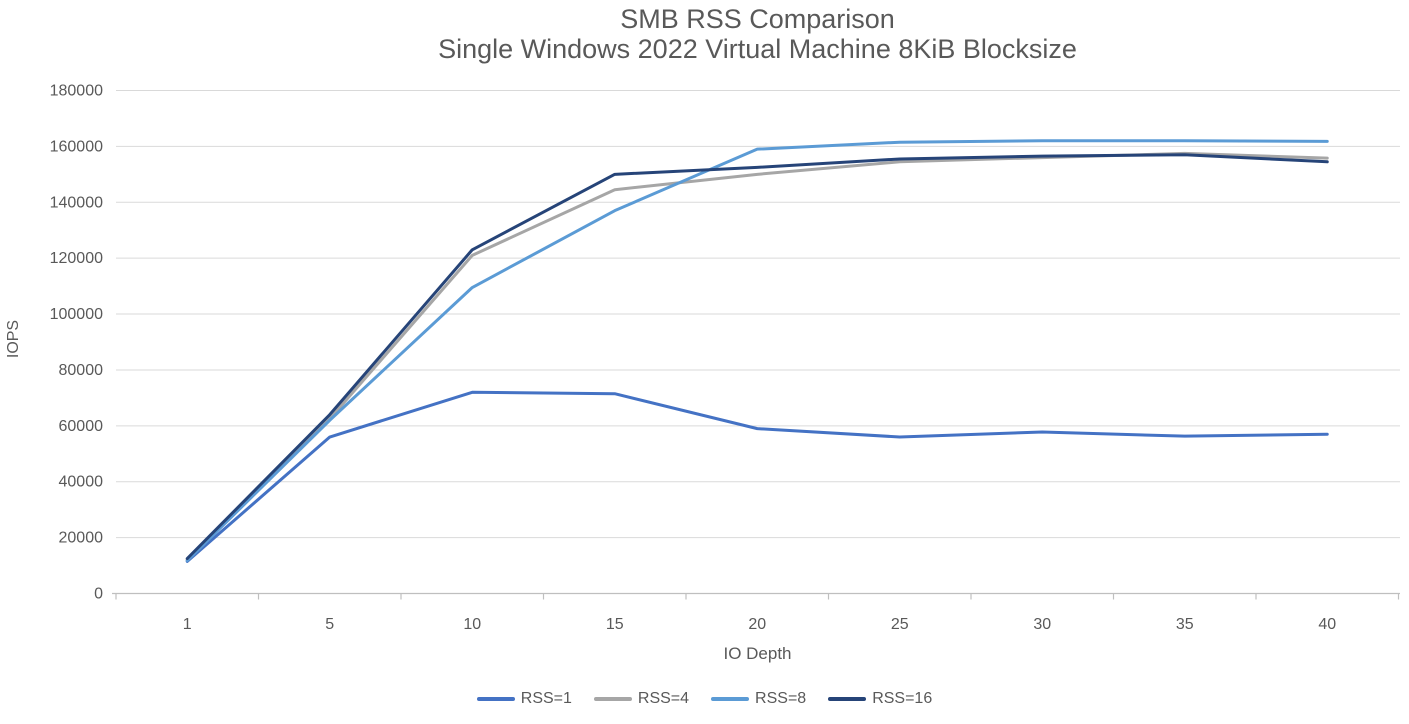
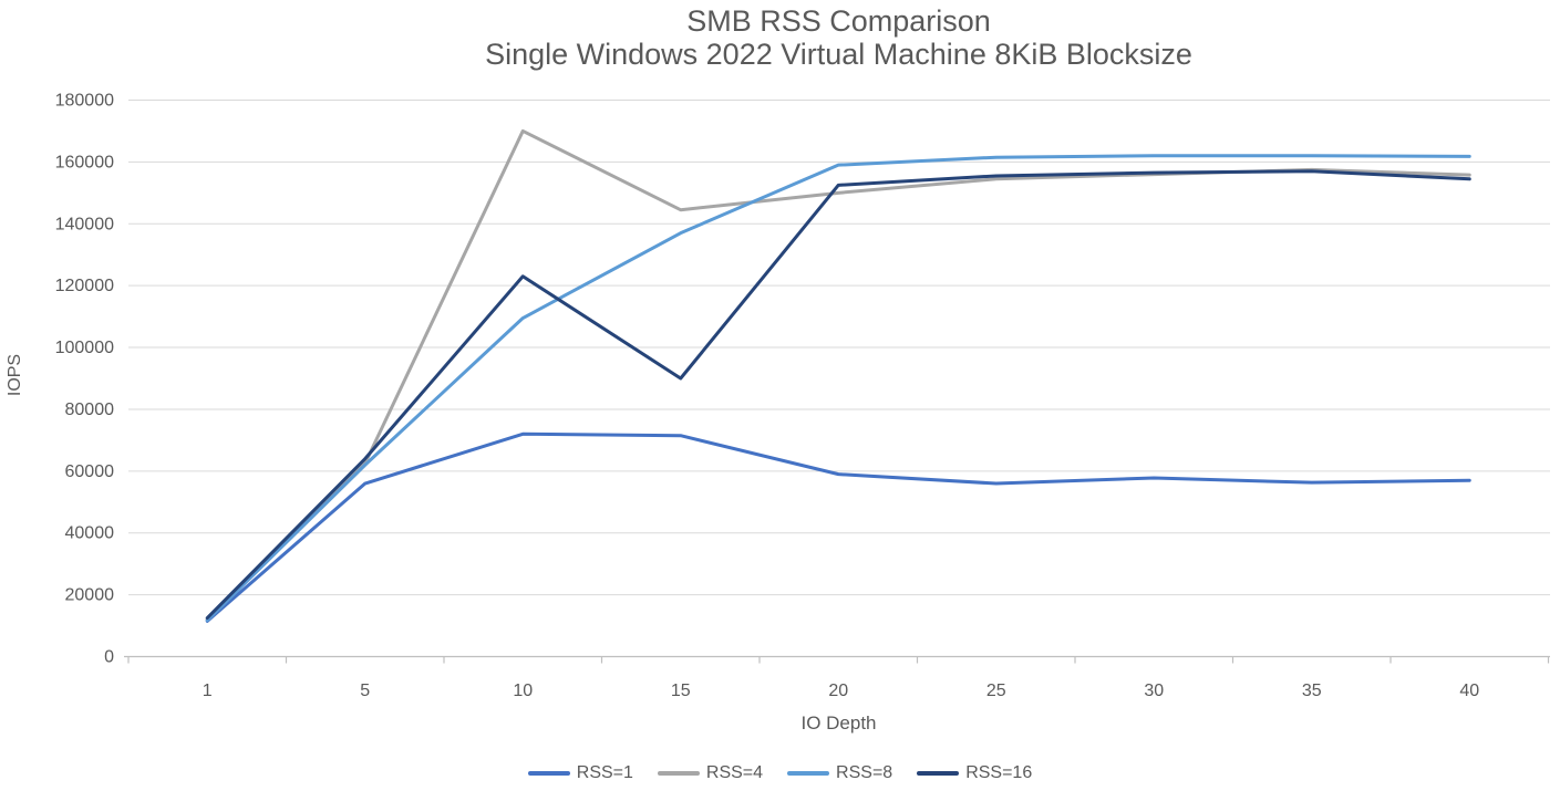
RSS=4/10: 121000 -> 170000
RSS=16/15: 150000 -> 90000
